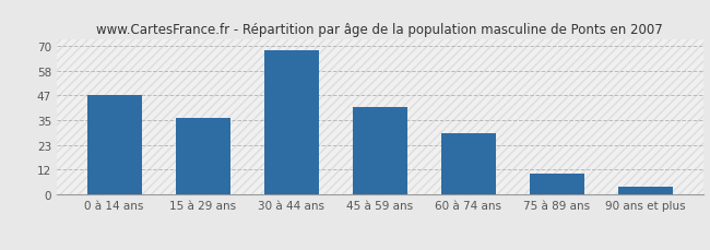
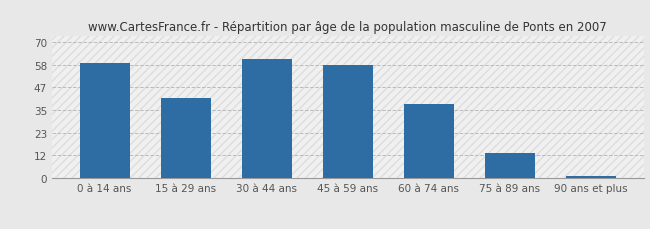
0 à 14 ans: 47 -> 59
15 à 29 ans: 36 -> 41
30 à 44 ans: 68 -> 61
45 à 59 ans: 41 -> 58
60 à 74 ans: 29 -> 38
75 à 89 ans: 10 -> 13
90 ans et plus: 4 -> 1
